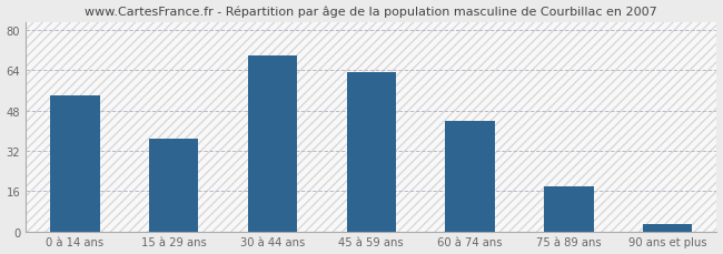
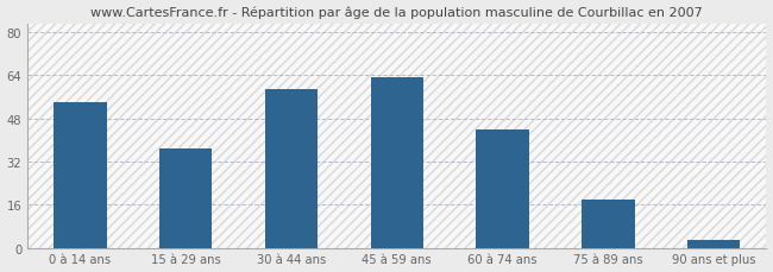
30 à 44 ans: 70 -> 59
